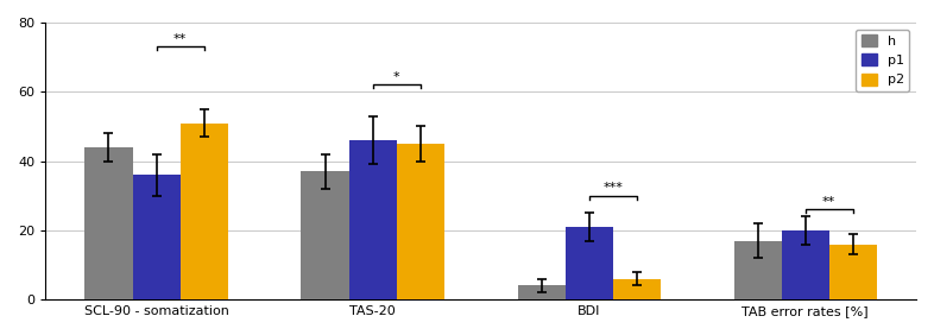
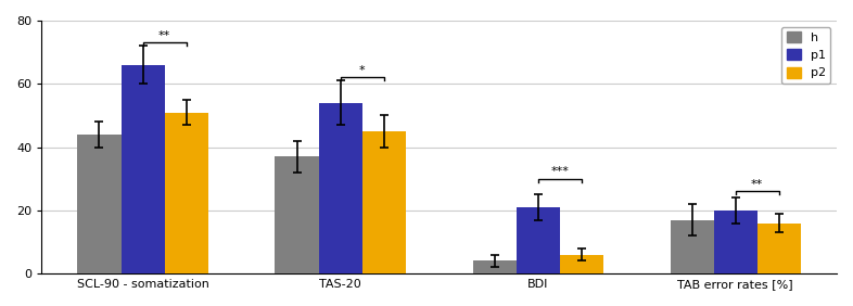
p1/SCL-90 - somatization: 36 -> 66
p1/TAS-20: 46 -> 54
